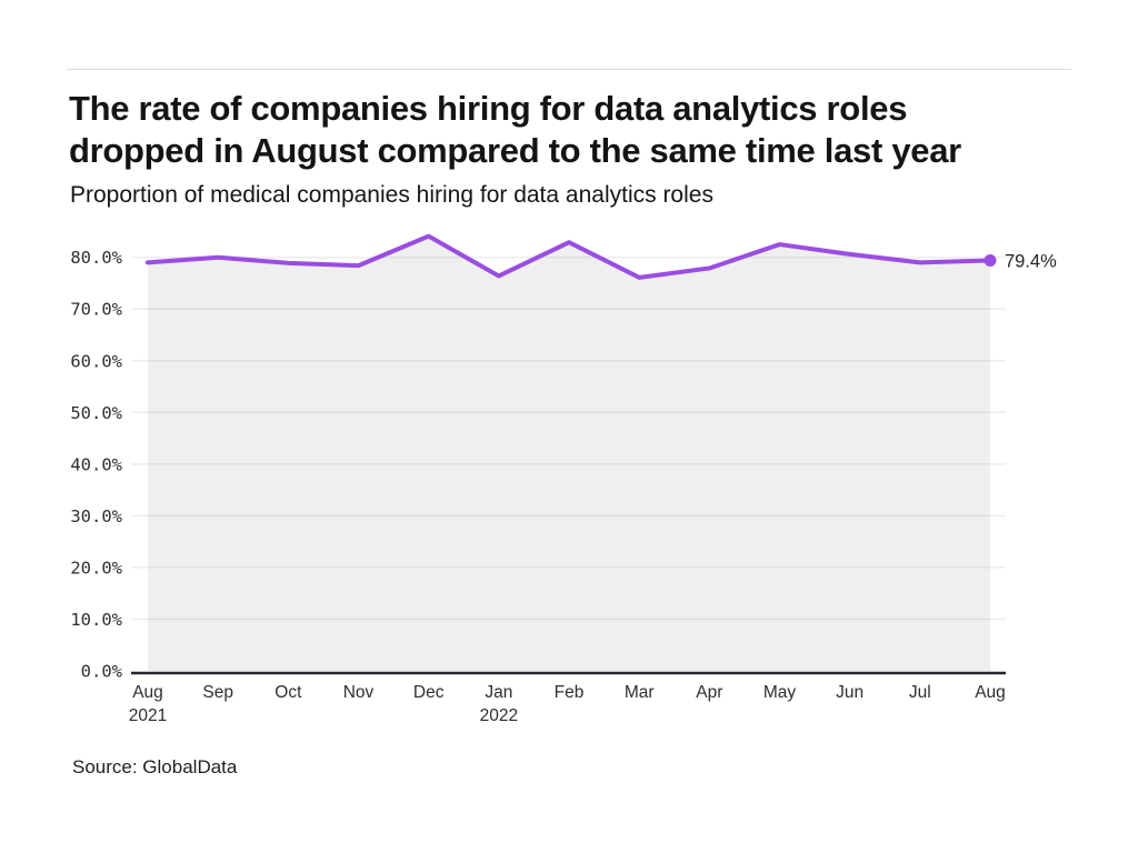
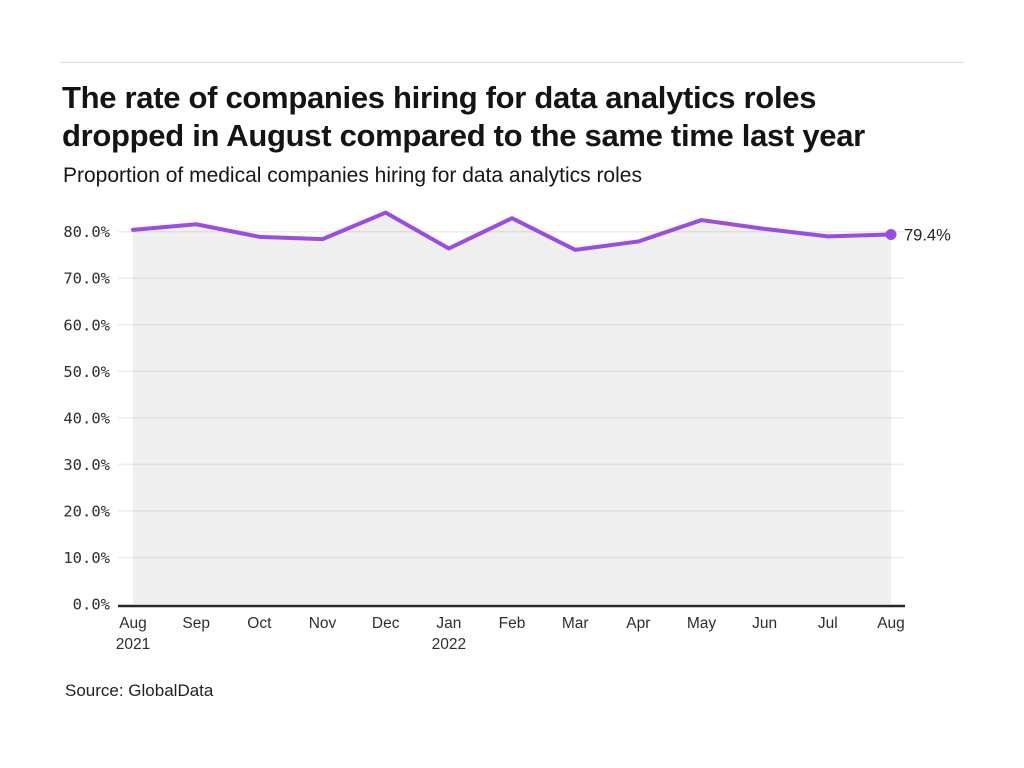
Aug 2021: 79% -> 80%
Sep: 80% -> 82%
